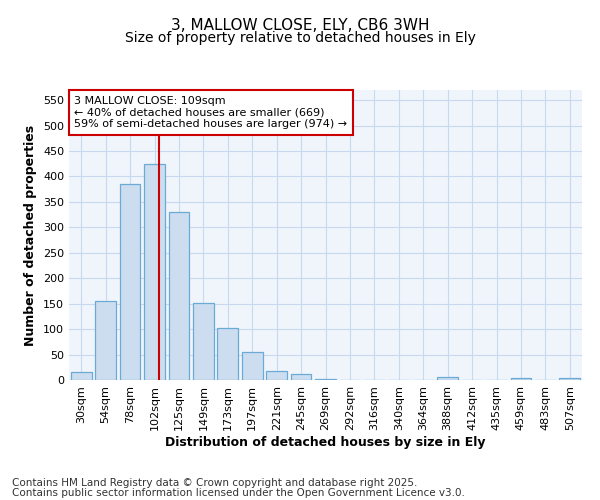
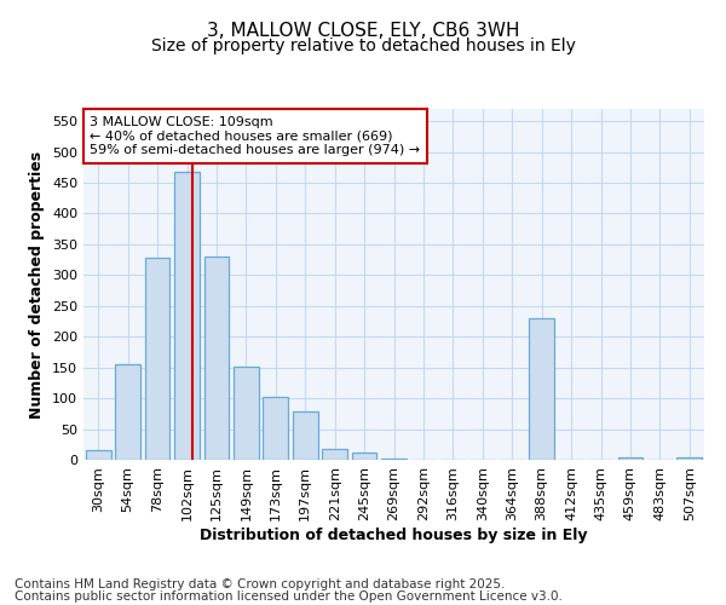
78sqm: 385 -> 328
102sqm: 425 -> 468
197sqm: 55 -> 78
388sqm: 5 -> 230
